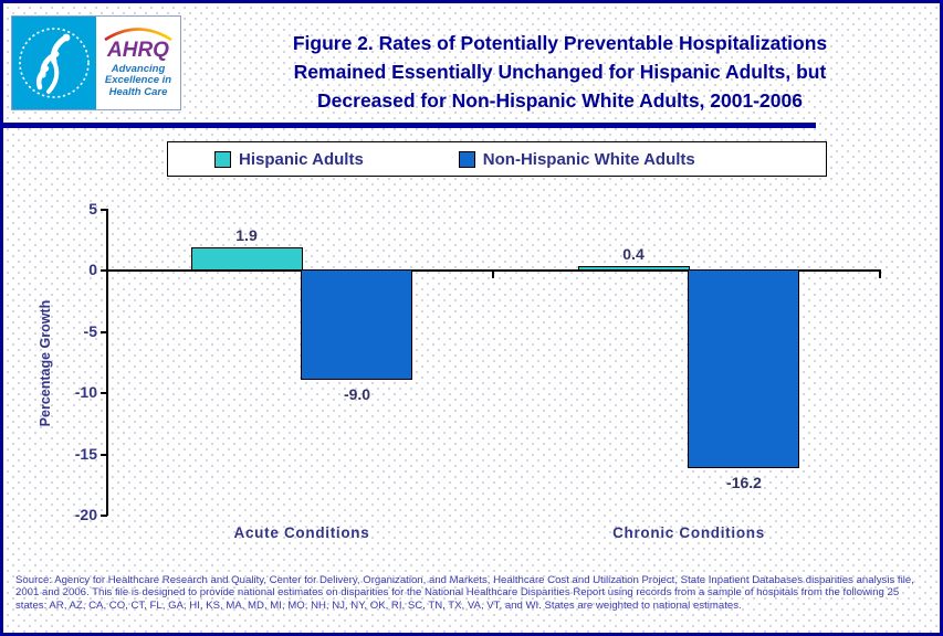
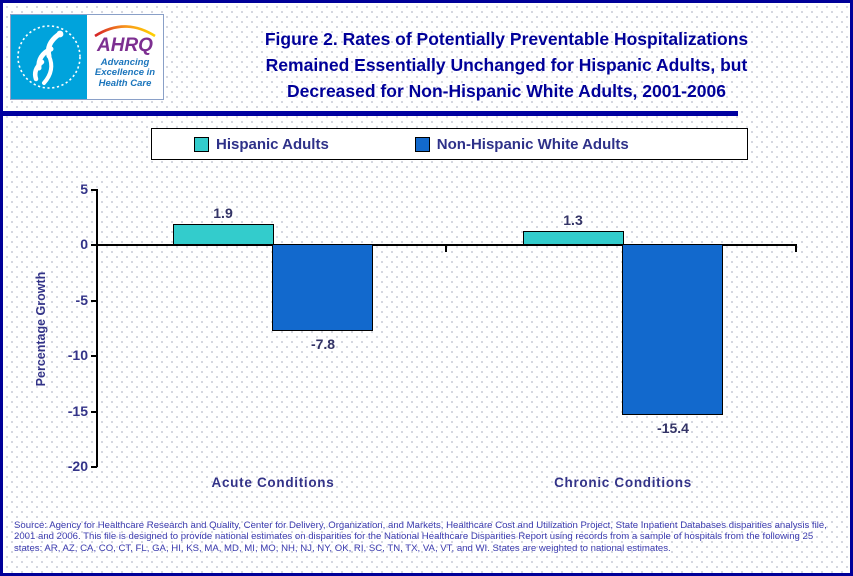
Non-Hispanic White Adults/Acute Conditions: -9.0 -> -7.8
Hispanic Adults/Chronic Conditions: 0.4 -> 1.3
Non-Hispanic White Adults/Chronic Conditions: -16.2 -> -15.4
